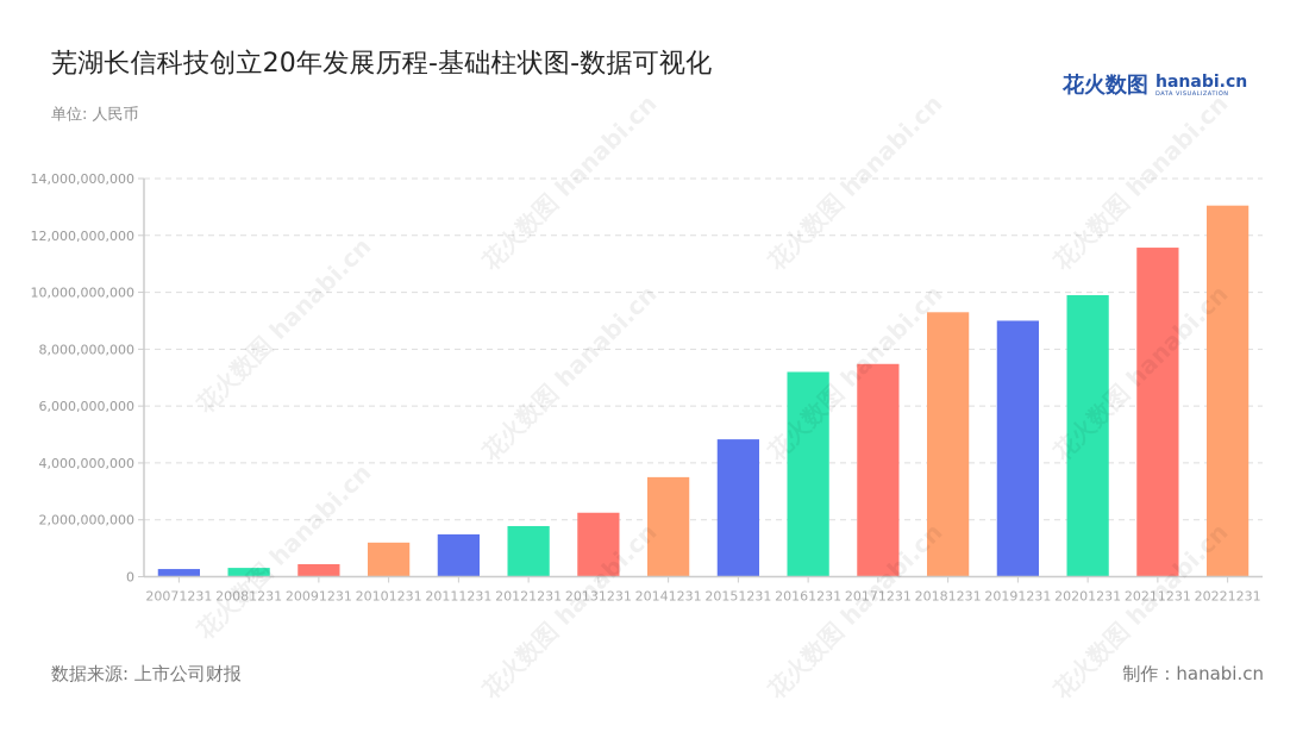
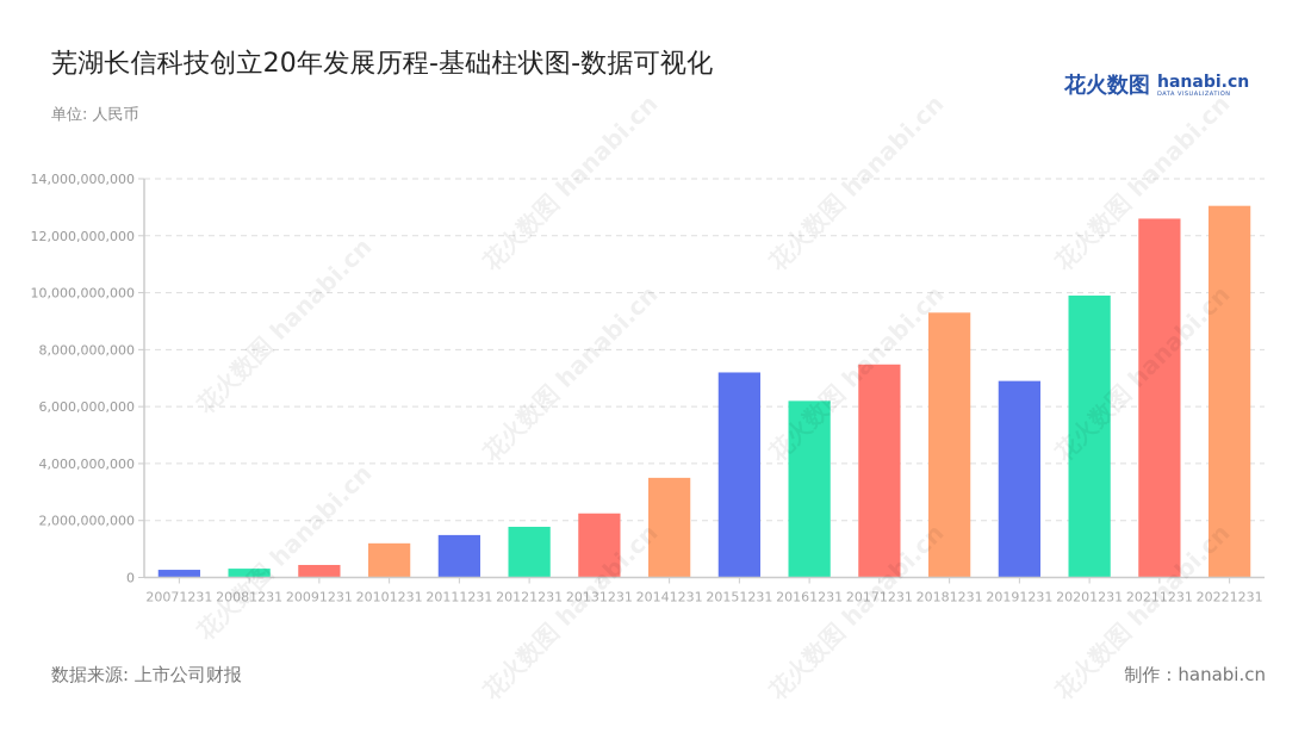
20151231: 4800000000 -> 7200000000
20161231: 7200000000 -> 6200000000
20191231: 9000000000 -> 6900000000
20211231: 11600000000 -> 12600000000
